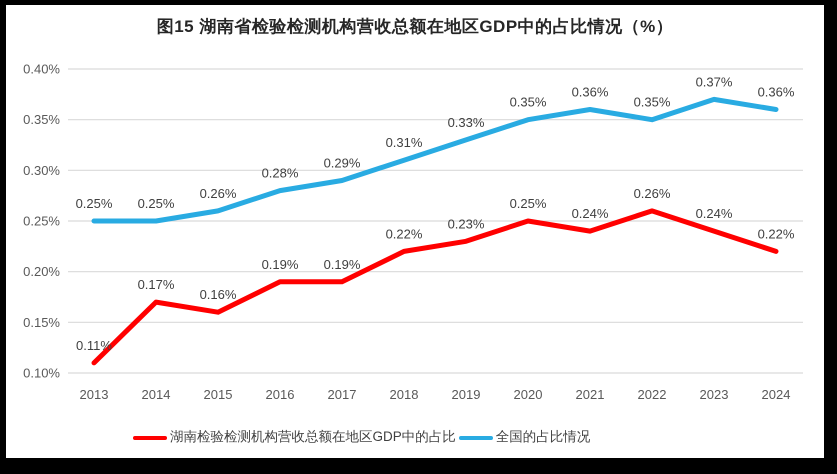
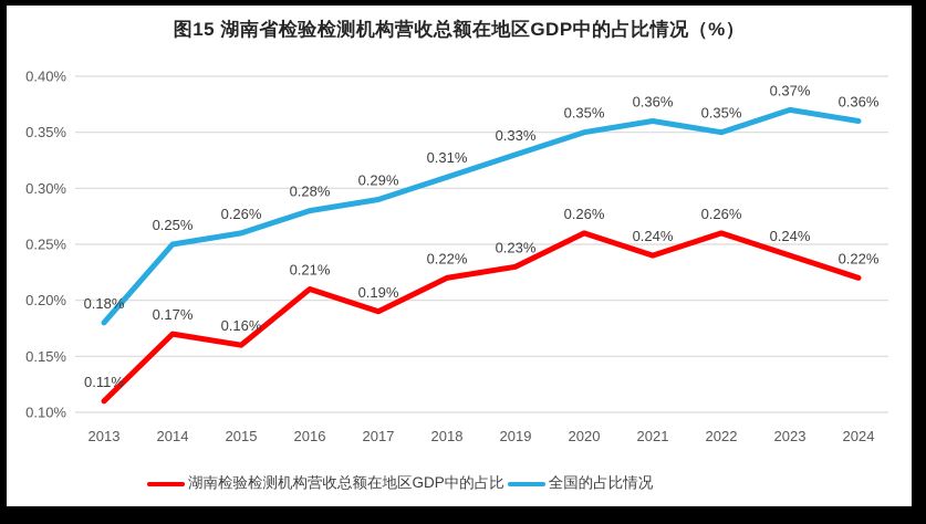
全国的占比情况/2013: 0.25% -> 0.18%
湖南检验检测机构营收总额在地区GDP中的占比/2016: 0.19% -> 0.21%
湖南检验检测机构营收总额在地区GDP中的占比/2020: 0.25% -> 0.26%
